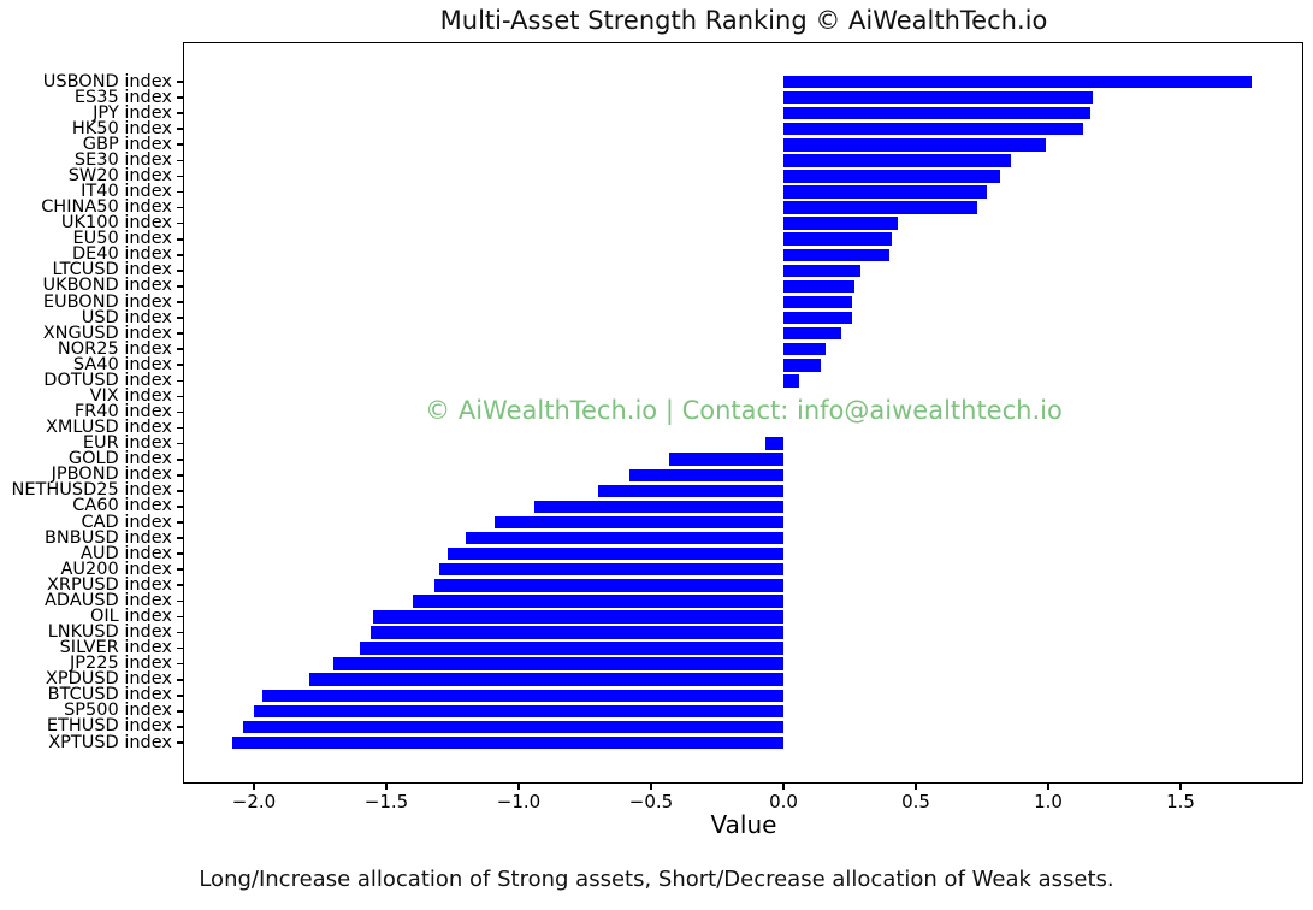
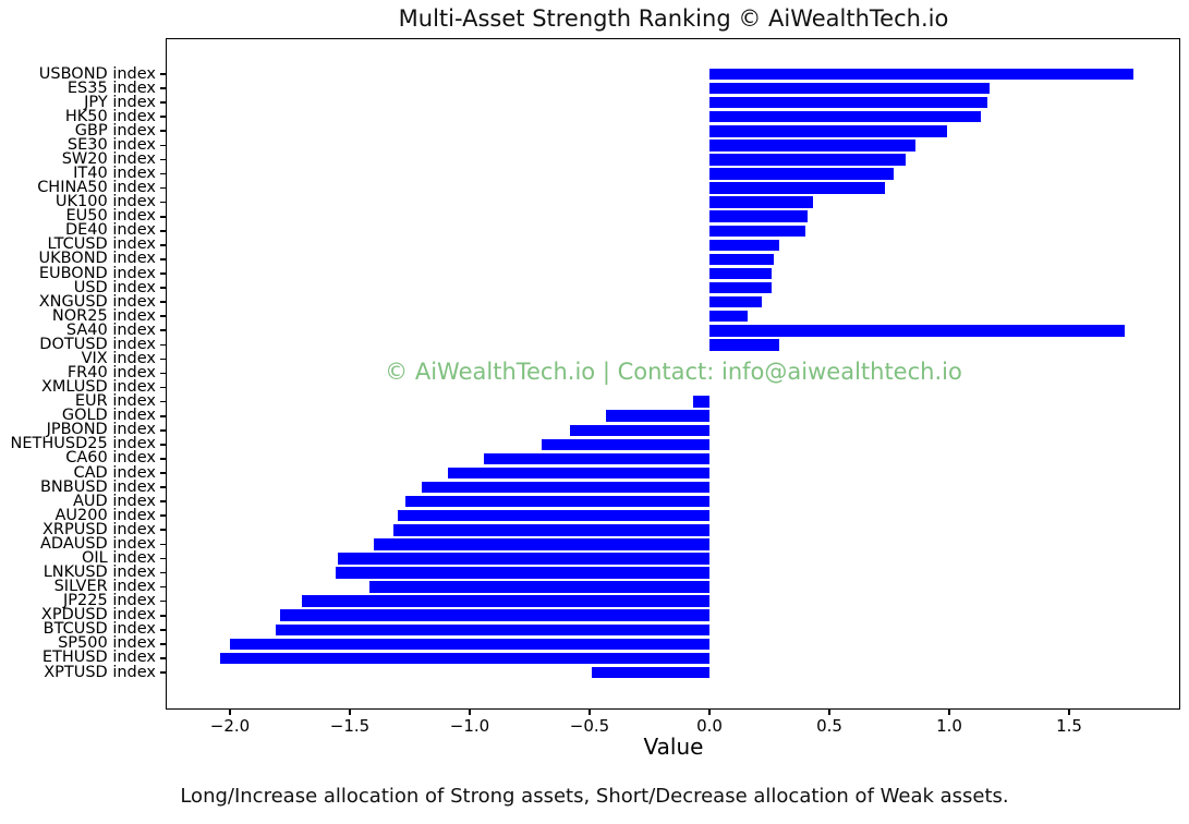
SA40 index: 0.14 -> 1.73
DOTUSD index: 0.06 -> 0.29
SILVER index: -1.60 -> -1.42
BTCUSD index: -1.97 -> -1.81
XPTUSD index: -2.08 -> -0.49
